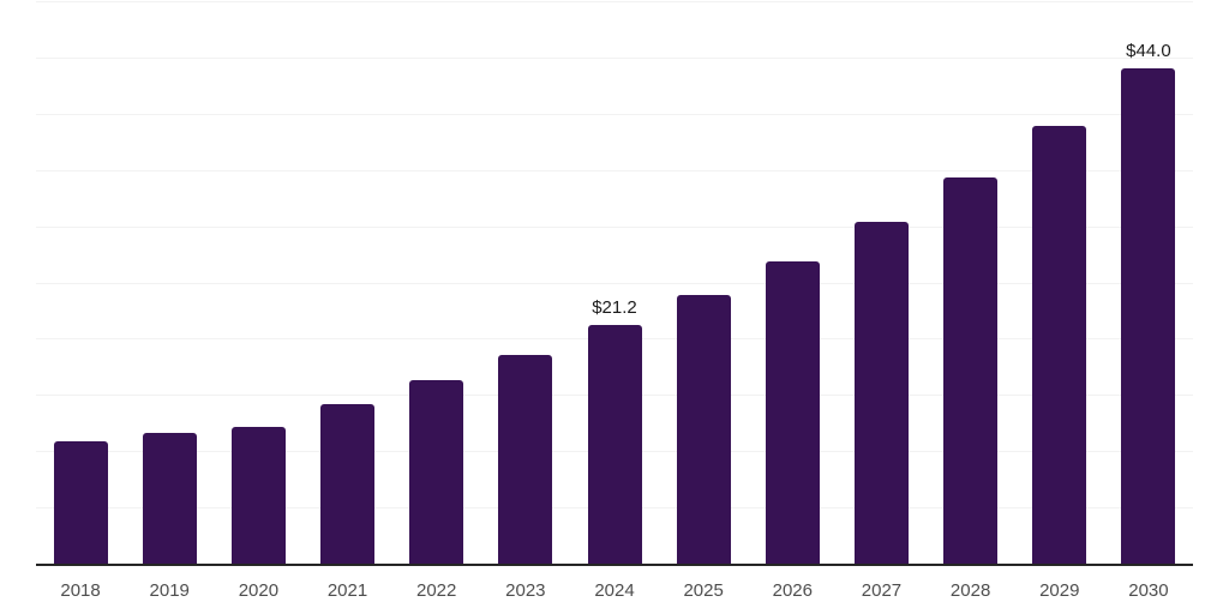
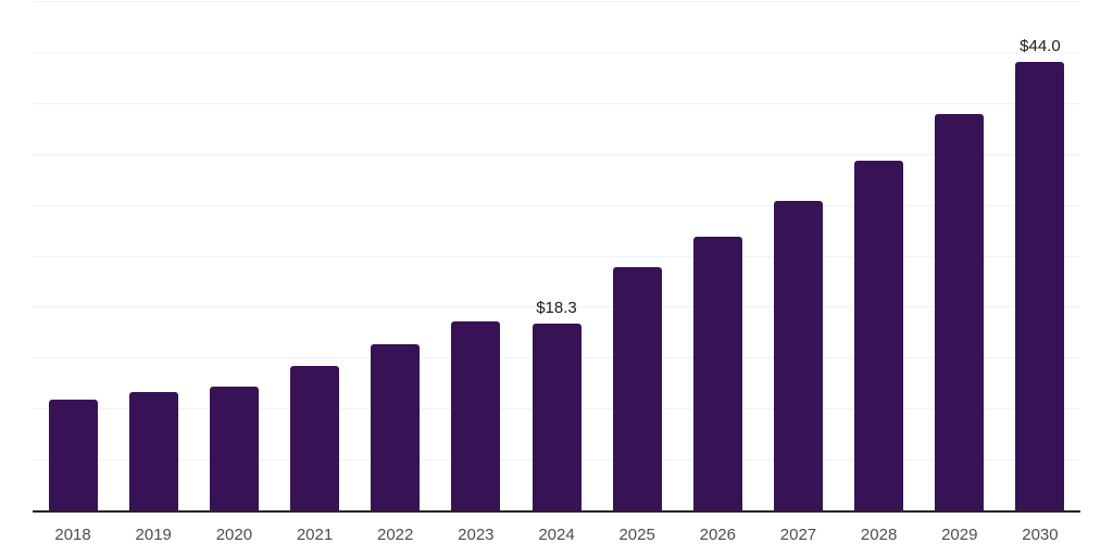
2024: $21.2 -> $18.3
